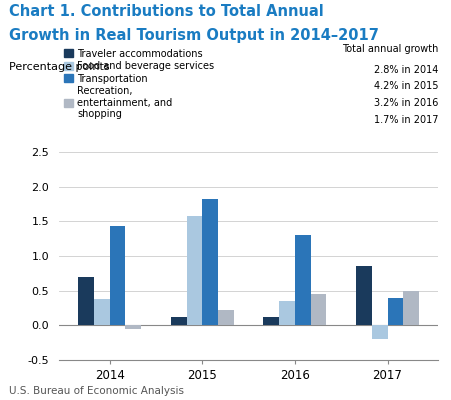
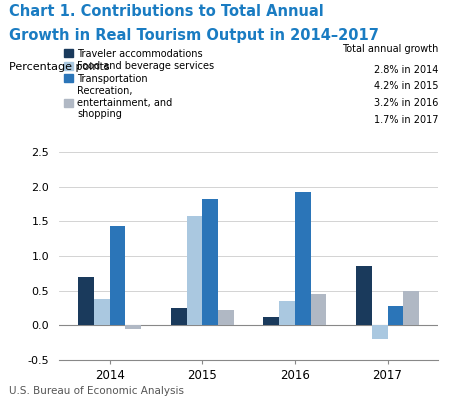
Traveler accommodations/2015: 0.12 -> 0.25
Transportation/2016: 1.30 -> 1.93
Transportation/2017: 0.40 -> 0.28
